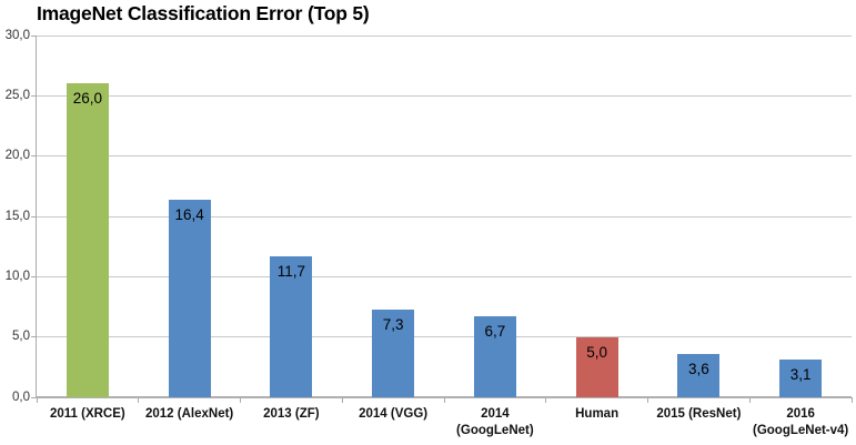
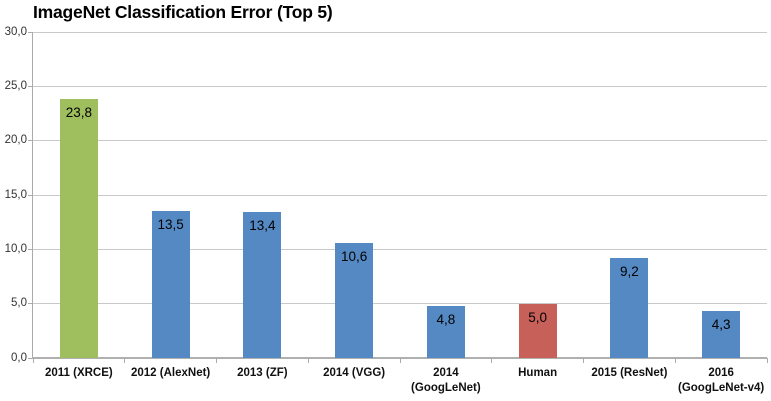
2011 (XRCE): 26,0 -> 23,8
2012 (AlexNet): 16,4 -> 13,5
2013 (ZF): 11,7 -> 13,4
2014 (VGG): 7,3 -> 10,6
2014 (GoogLeNet): 6,7 -> 4,8
2015 (ResNet): 3,6 -> 9,2
2016 (GoogLeNet-v4): 3,1 -> 4,3
